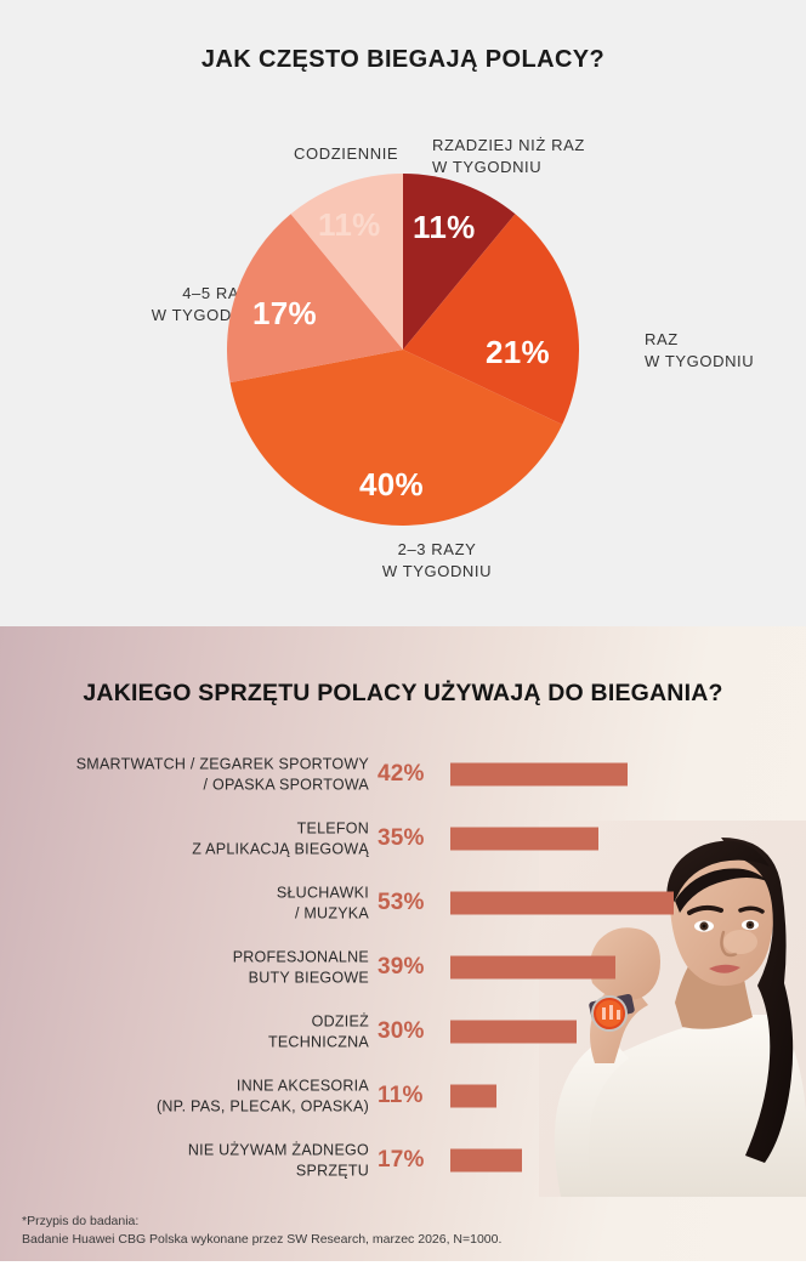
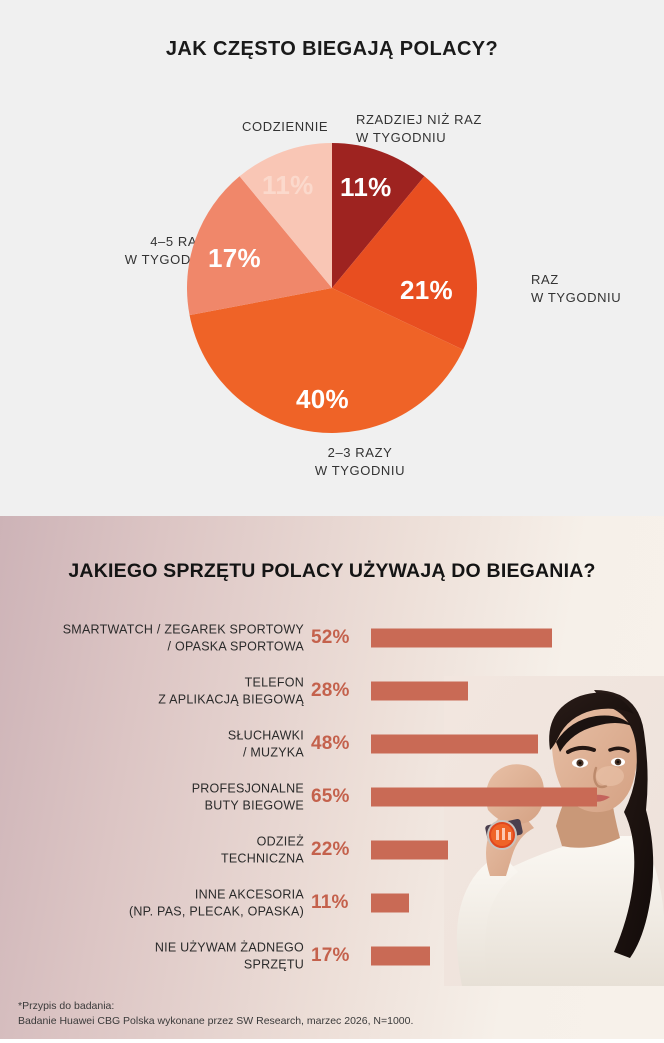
JAKIEGO SPRZĘTU POLACY UŻYWAJĄ DO BIEGANIA?/SMARTWATCH / ZEGAREK SPORTOWY / OPASKA SPORTOWA: 42% -> 52%
JAKIEGO SPRZĘTU POLACY UŻYWAJĄ DO BIEGANIA?/TELEFON Z APLIKACJĄ BIEGOWĄ: 35% -> 28%
JAKIEGO SPRZĘTU POLACY UŻYWAJĄ DO BIEGANIA?/SŁUCHAWKI / MUZYKA: 53% -> 48%
JAKIEGO SPRZĘTU POLACY UŻYWAJĄ DO BIEGANIA?/PROFESJONALNE BUTY BIEGOWE: 39% -> 65%
JAKIEGO SPRZĘTU POLACY UŻYWAJĄ DO BIEGANIA?/ODZIEŻ TECHNICZNA: 30% -> 22%
